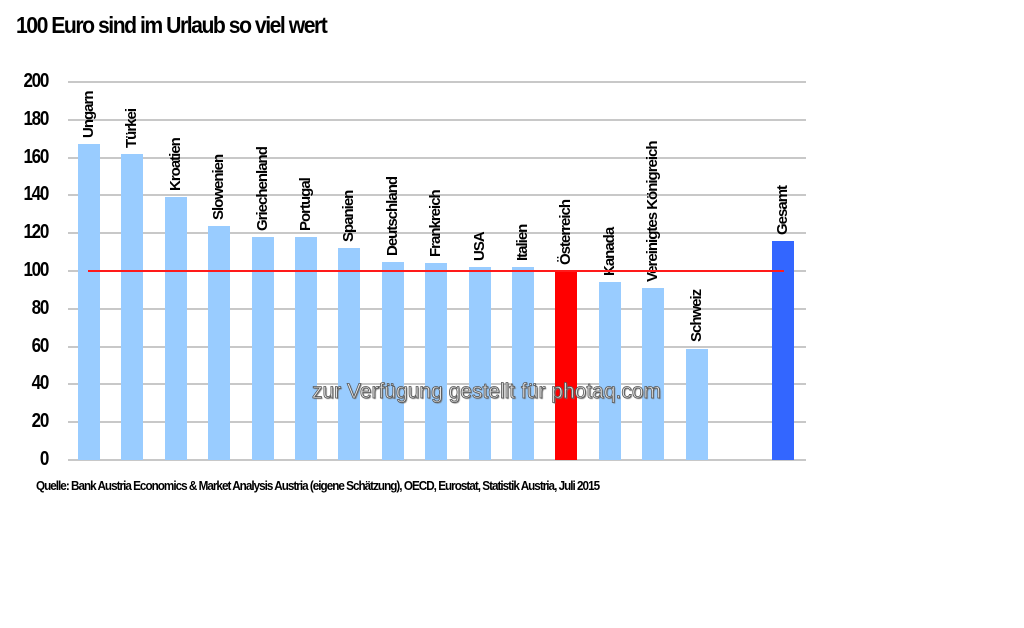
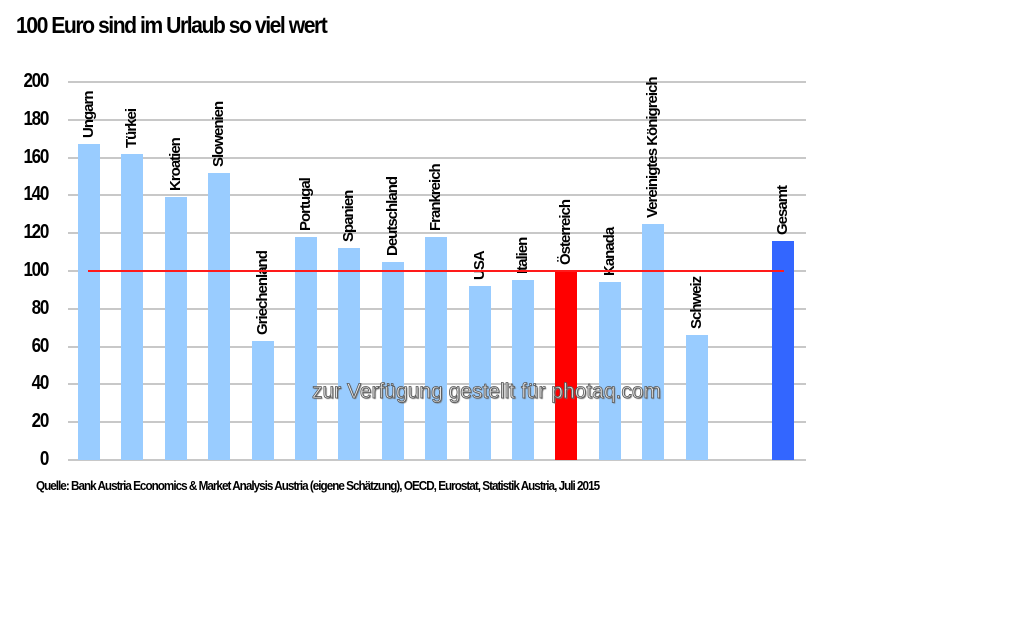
Slowenien: 124 -> 152
Griechenland: 118 -> 63
Frankreich: 104 -> 118
USA: 102 -> 92
Italien: 102 -> 95
Vereinigtes Königreich: 91 -> 125
Schweiz: 59 -> 66
